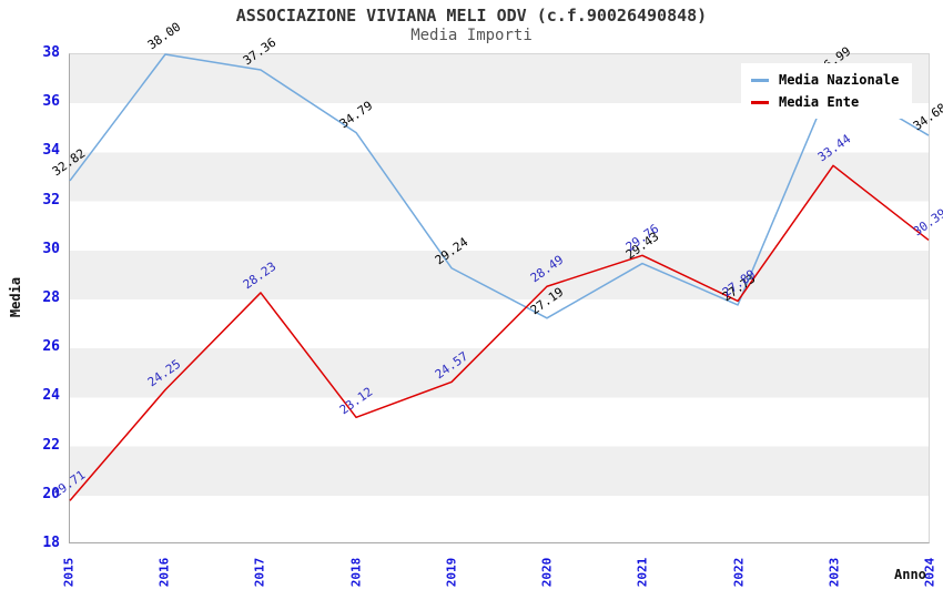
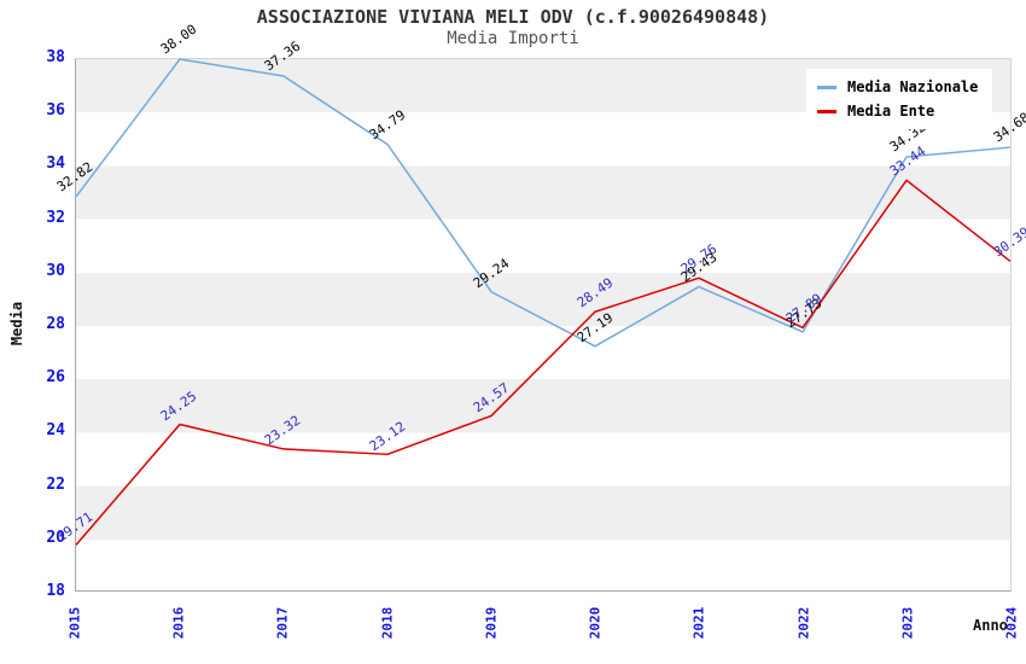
Media Ente/2017: 28.23 -> 23.32
Media Nazionale/2023: 36.99 -> 34.32
